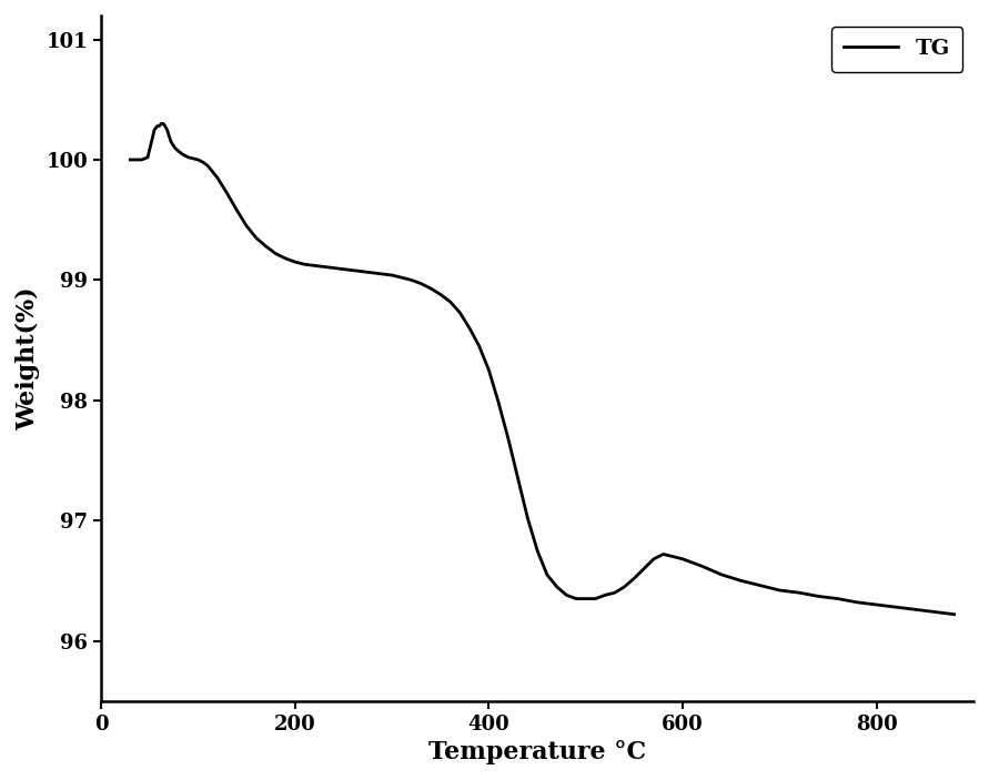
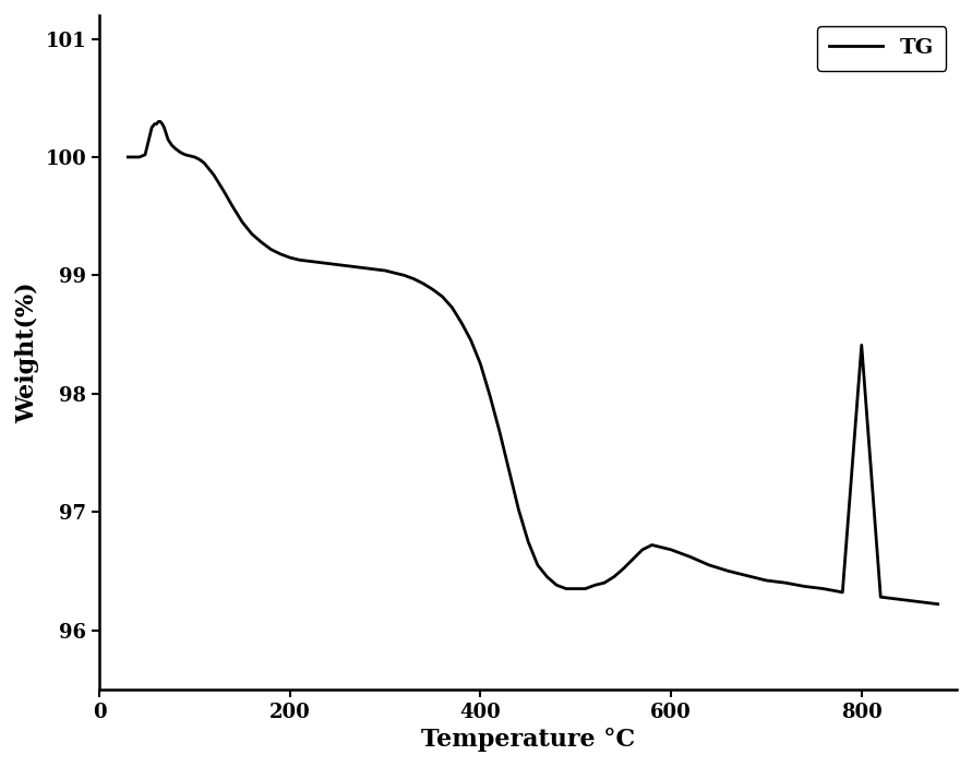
800: 96.30 -> 98.41
